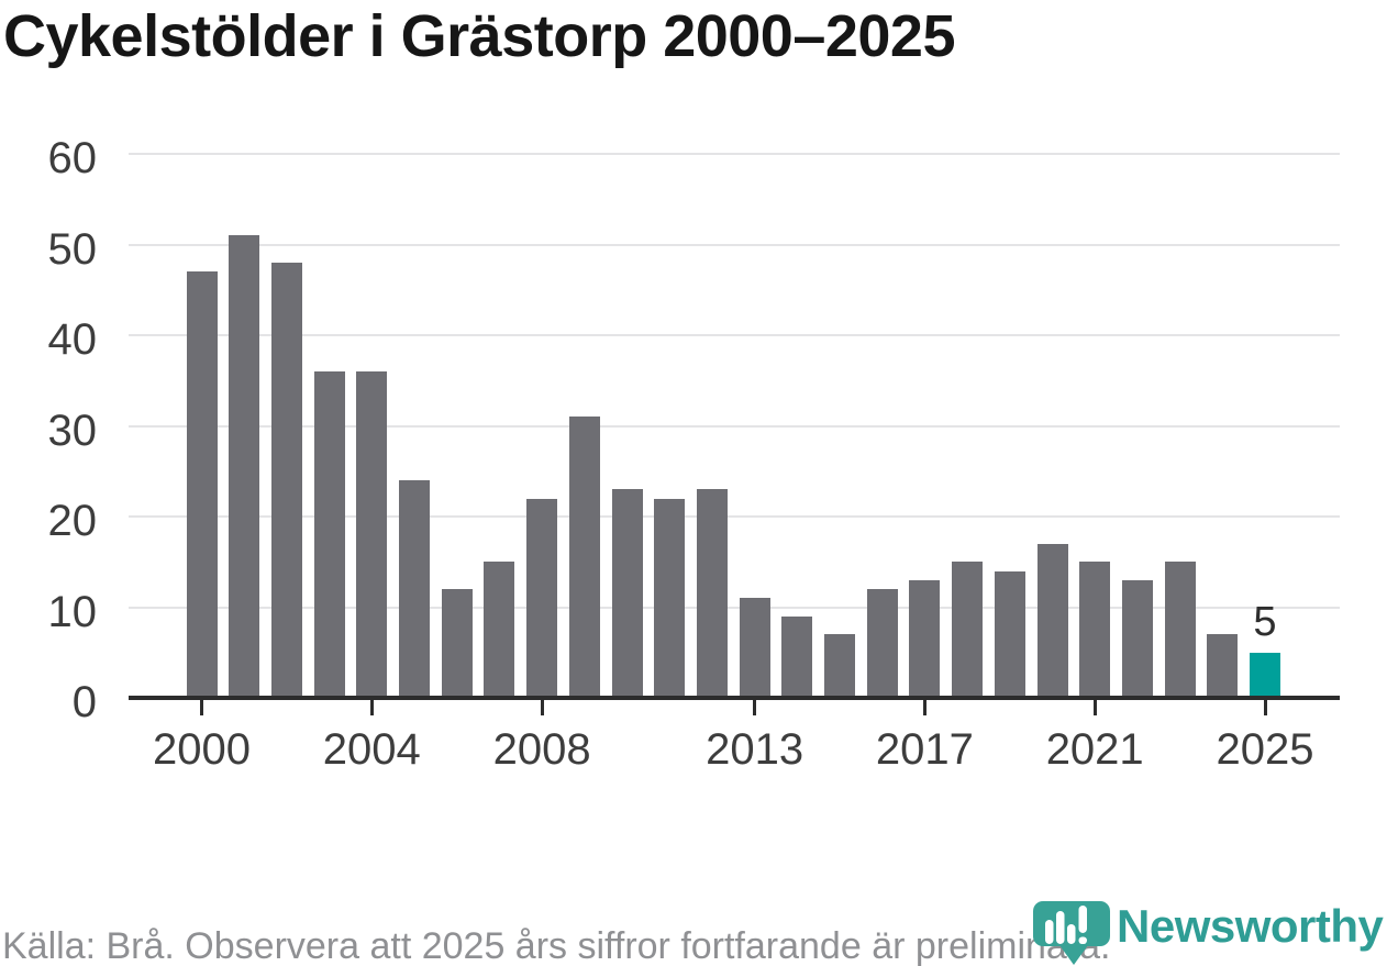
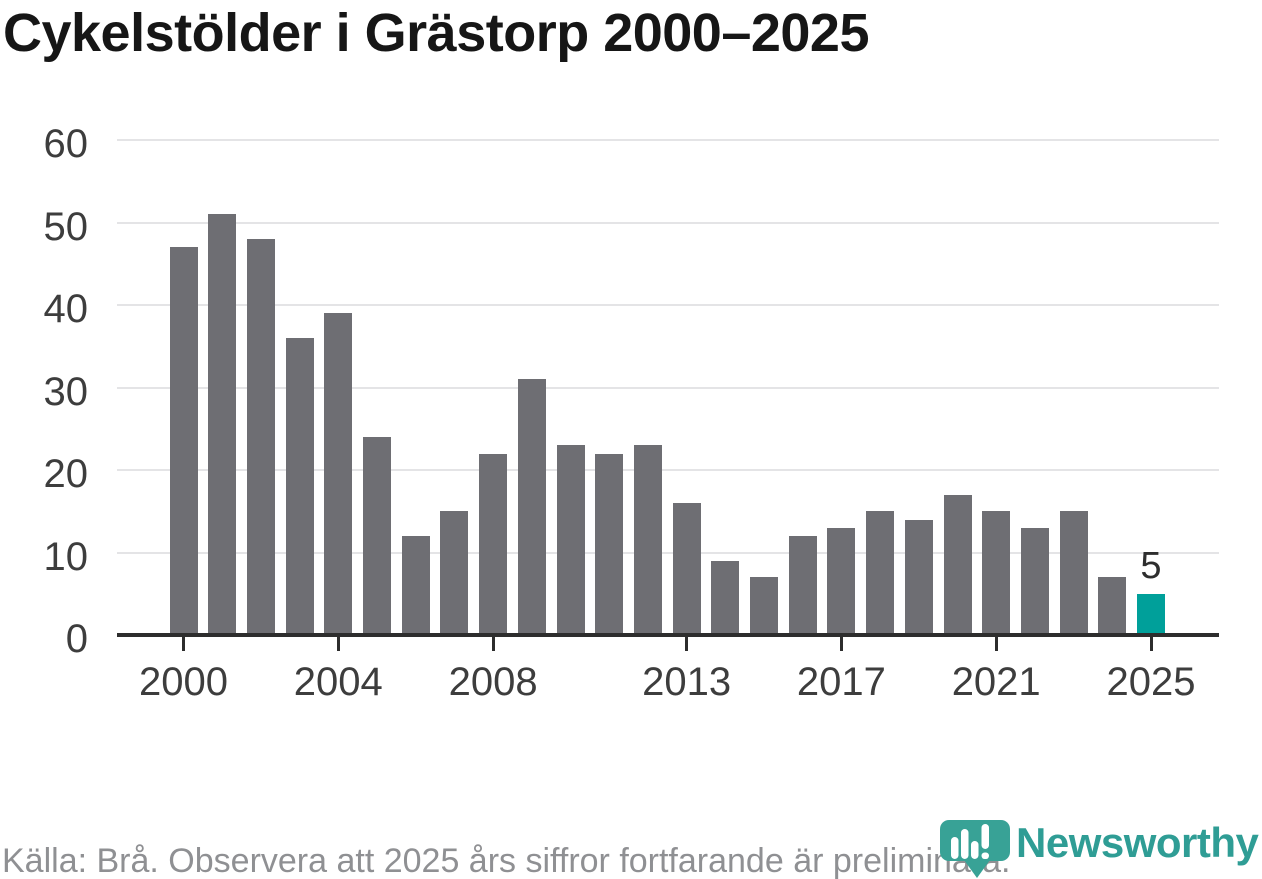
2004: 36 -> 39
2013: 11 -> 16
